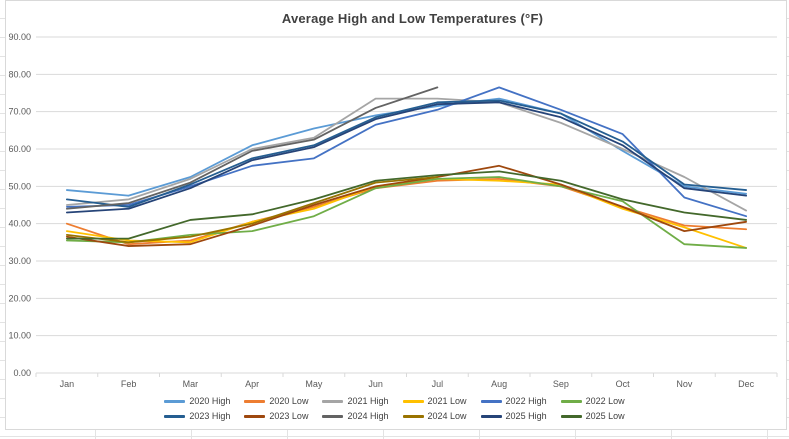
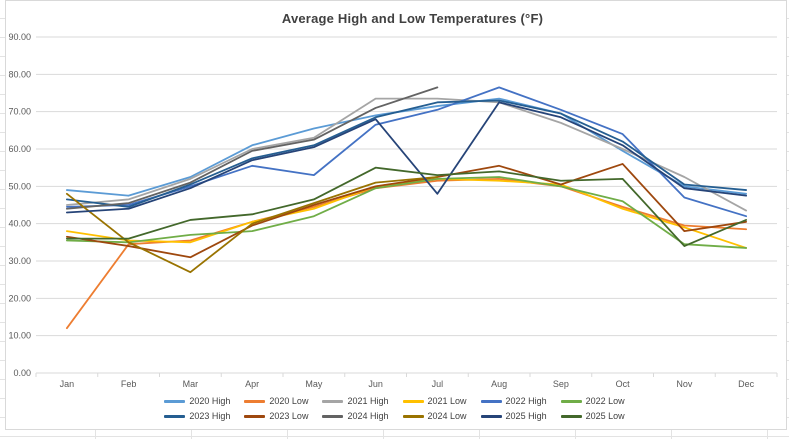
2020 Low/Jan: 40 -> 12
2024 Low/Jan: 37 -> 48
2023 Low/Mar: 34 -> 31
2024 Low/Mar: 36 -> 27
2022 High/May: 58 -> 53
2025 Low/Jun: 52 -> 55
2025 High/Jul: 72 -> 48
2023 Low/Oct: 44 -> 56
2025 Low/Oct: 46 -> 52
2025 Low/Nov: 43 -> 34
